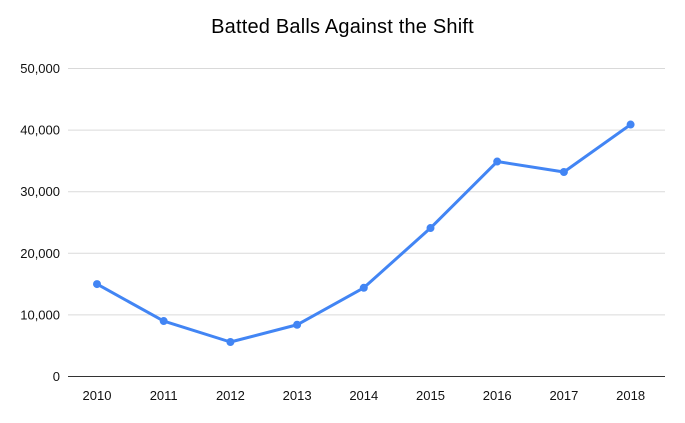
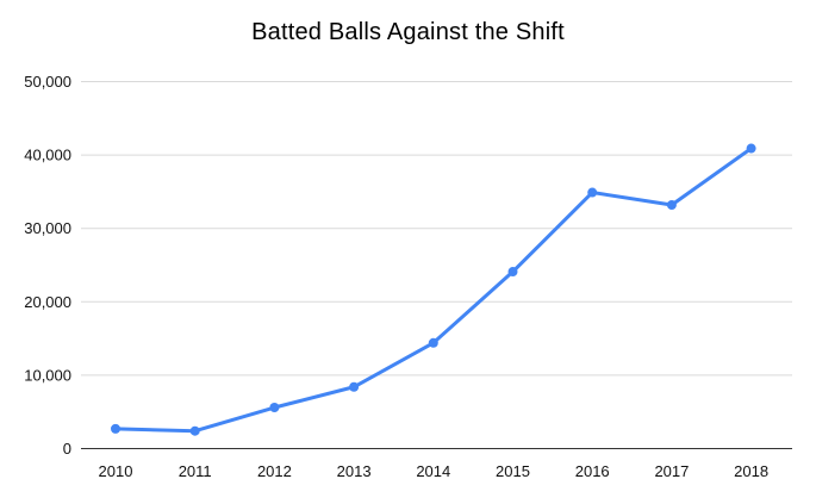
2010: 15000 -> 3000
2011: 9000 -> 2000
